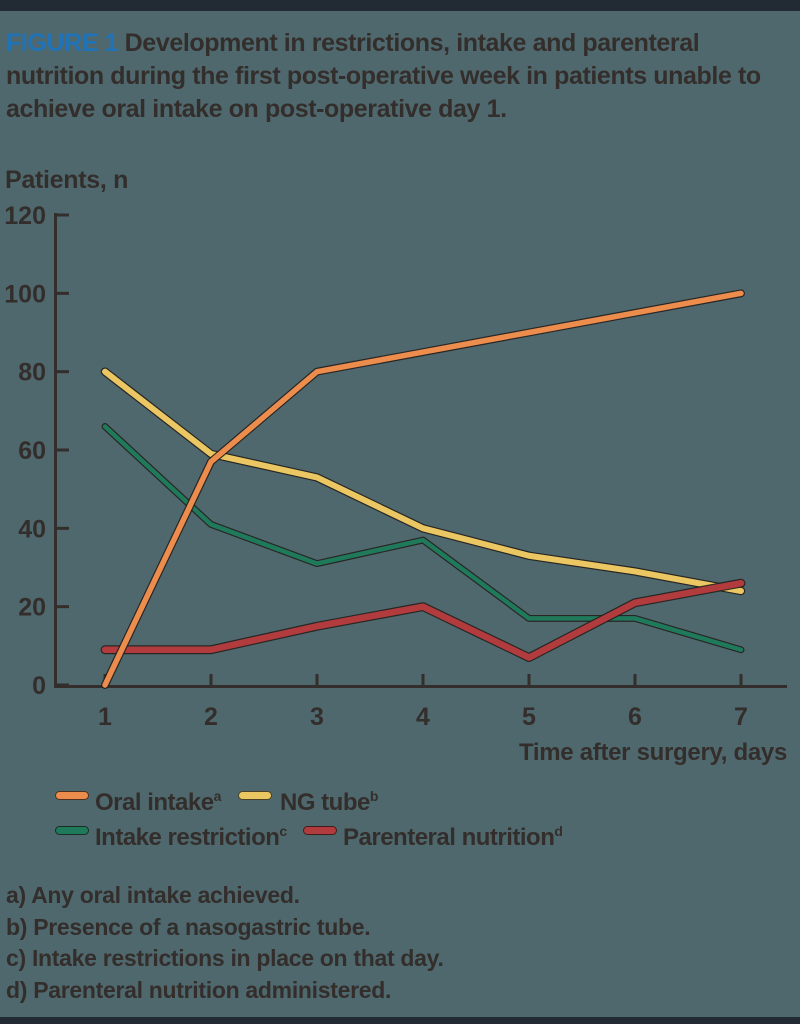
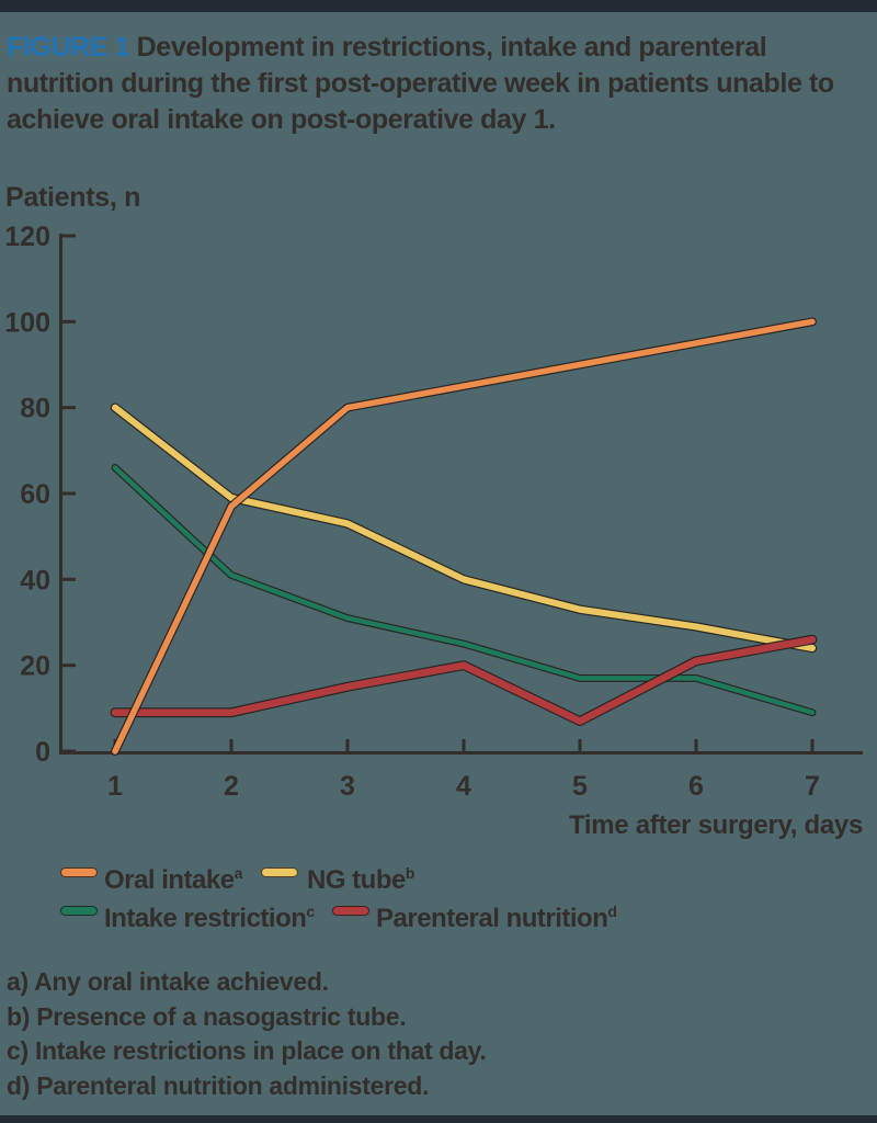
Intake restriction/4: 37 -> 25
